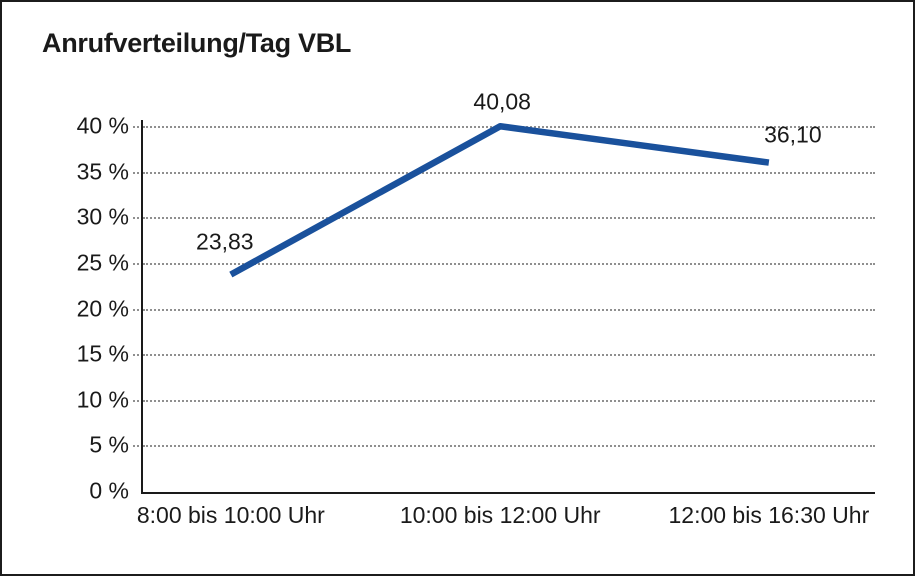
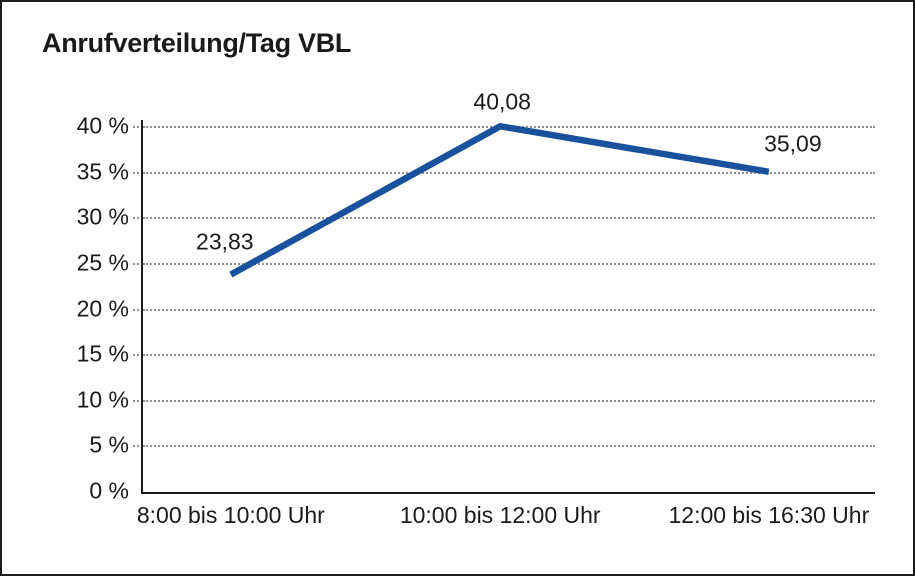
12:00 bis 16:30 Uhr: 36,10 -> 35,09
